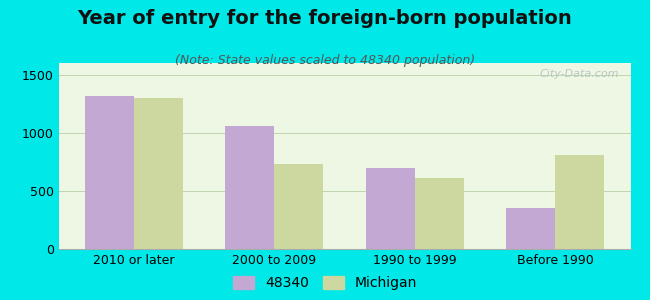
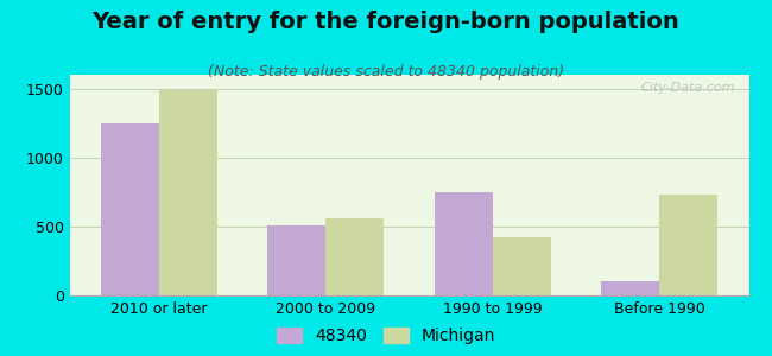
48340/2010 or later: 1320 -> 1250
Michigan/2010 or later: 1300 -> 1490
48340/2000 to 2009: 1060 -> 510
Michigan/2000 to 2009: 740 -> 560
48340/1990 to 1999: 700 -> 750
Michigan/1990 to 1999: 620 -> 420
48340/Before 1990: 360 -> 100
Michigan/Before 1990: 810 -> 730
